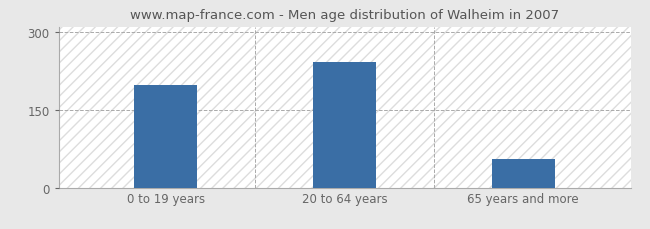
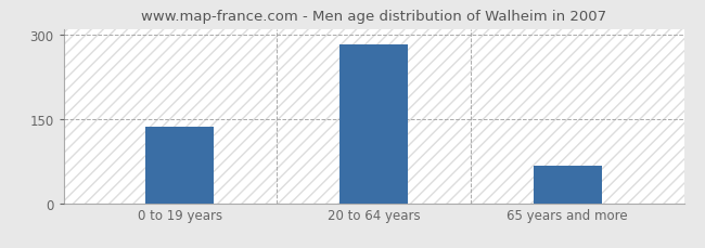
0 to 19 years: 198 -> 136
20 to 64 years: 242 -> 283
65 years and more: 56 -> 66
